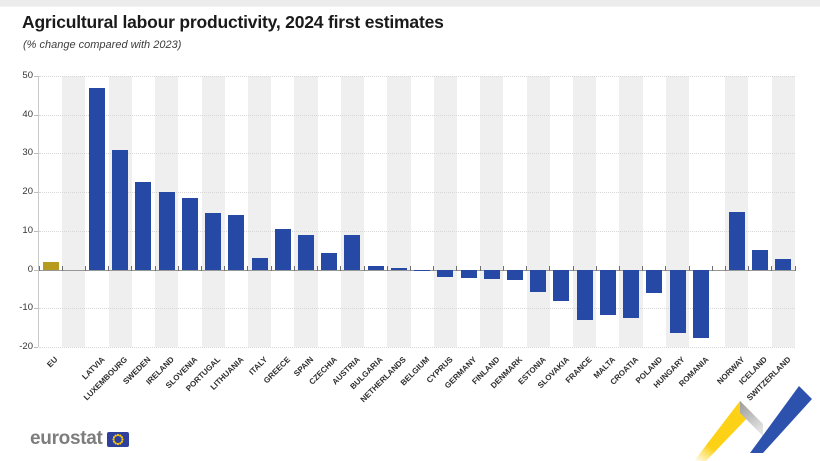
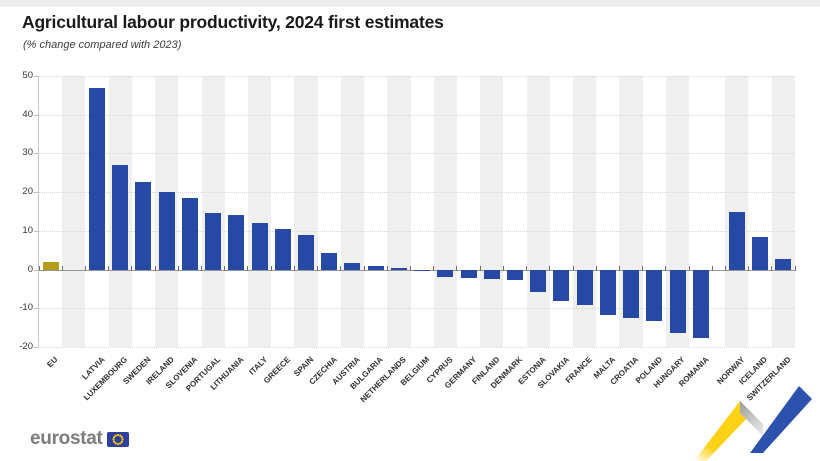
LUXEMBOURG: 31 -> 27
ITALY: 3 -> 12
AUSTRIA: 9 -> 2
FRANCE: -13 -> -9
POLAND: -6 -> -13
ICELAND: 5 -> 8
